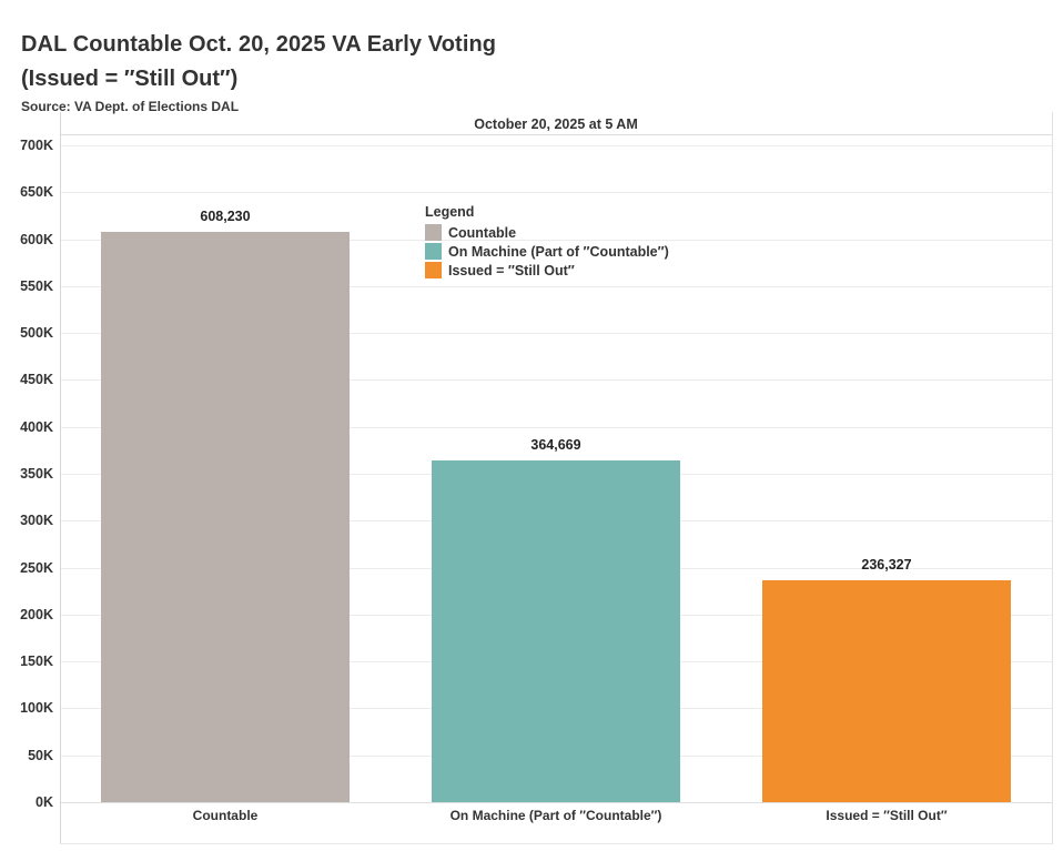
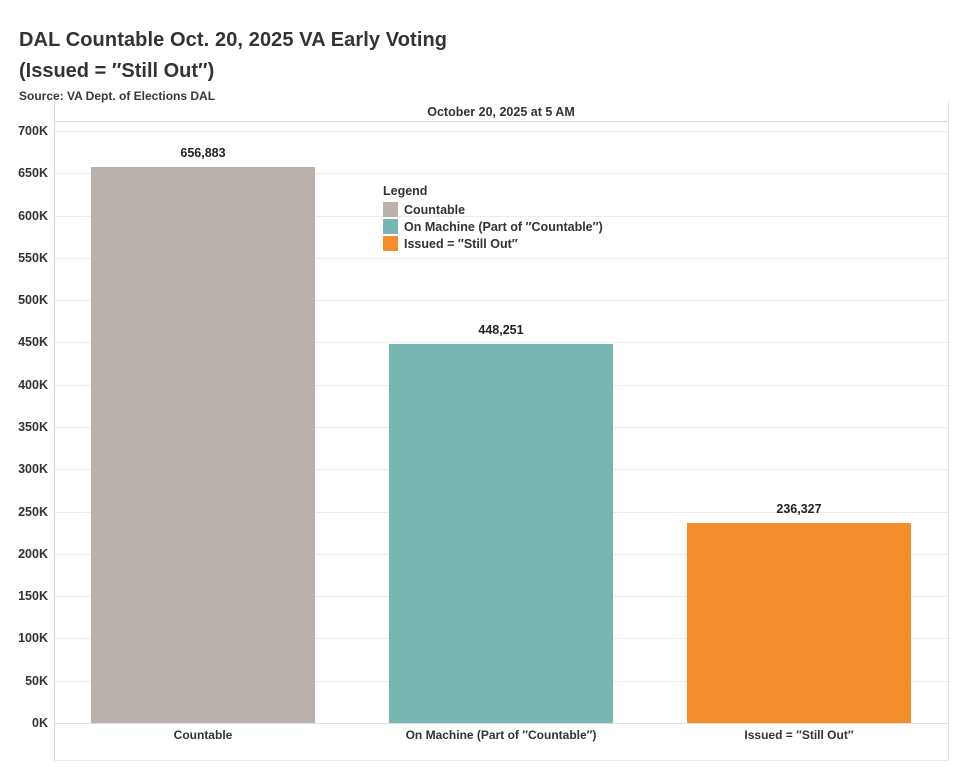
Countable: 608,230 -> 656,883
On Machine (Part of ″Countable″): 364,669 -> 448,251
